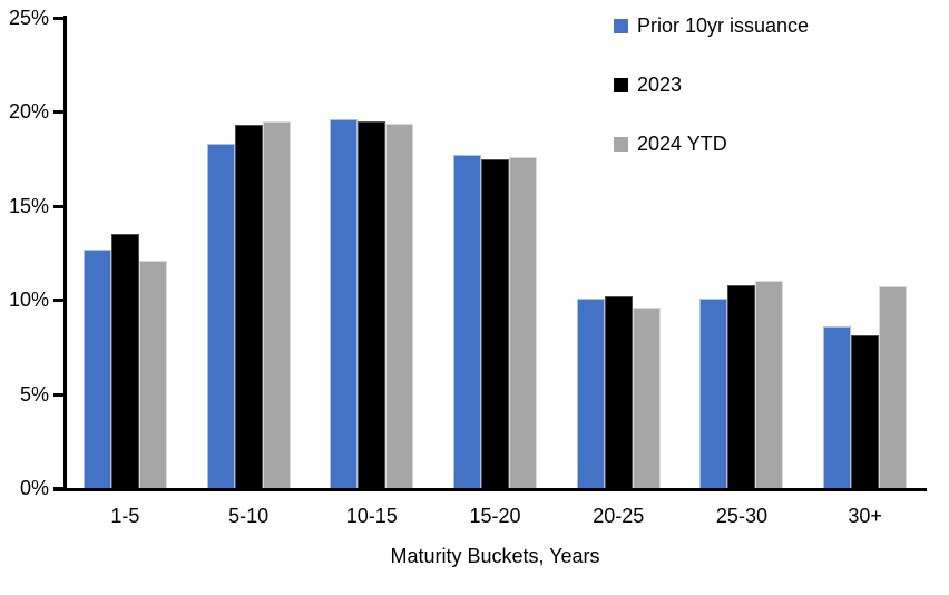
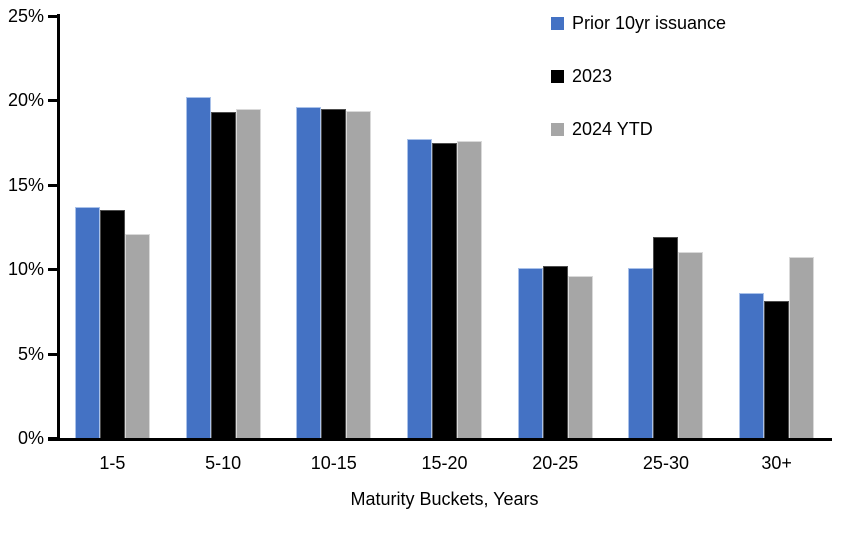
Prior 10yr issuance/1-5: 12.7% -> 13.7%
Prior 10yr issuance/5-10: 18.3% -> 20.2%
2023/25-30: 10.8% -> 11.9%
